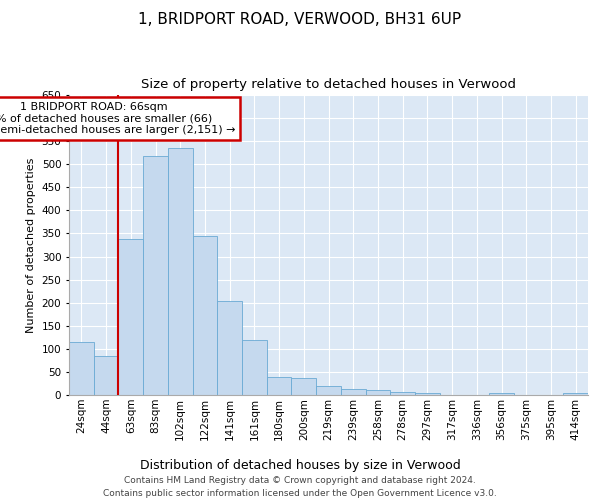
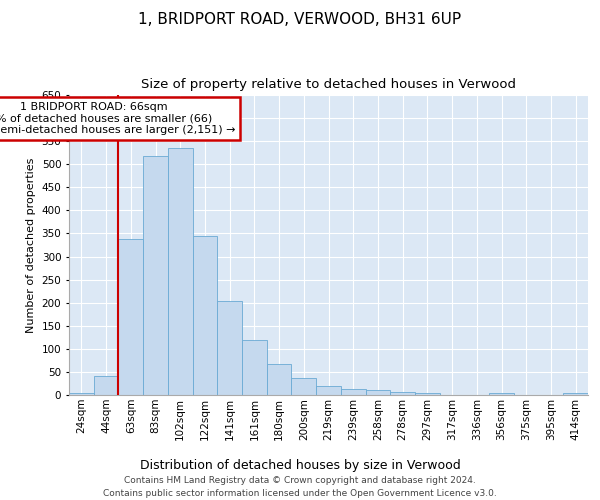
24sqm: 115 -> 5
44sqm: 85 -> 42
180sqm: 40 -> 67
